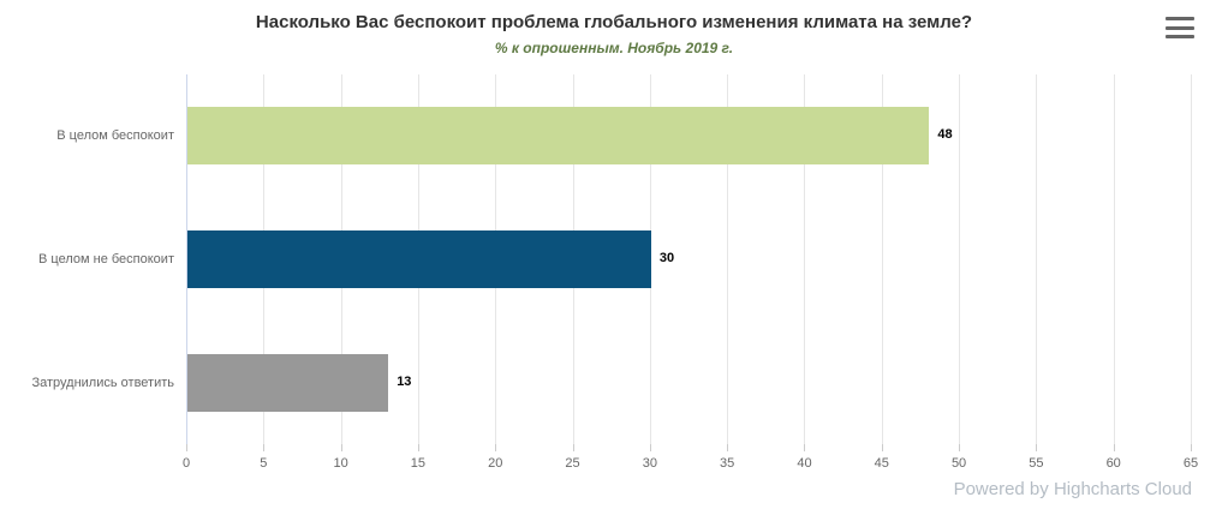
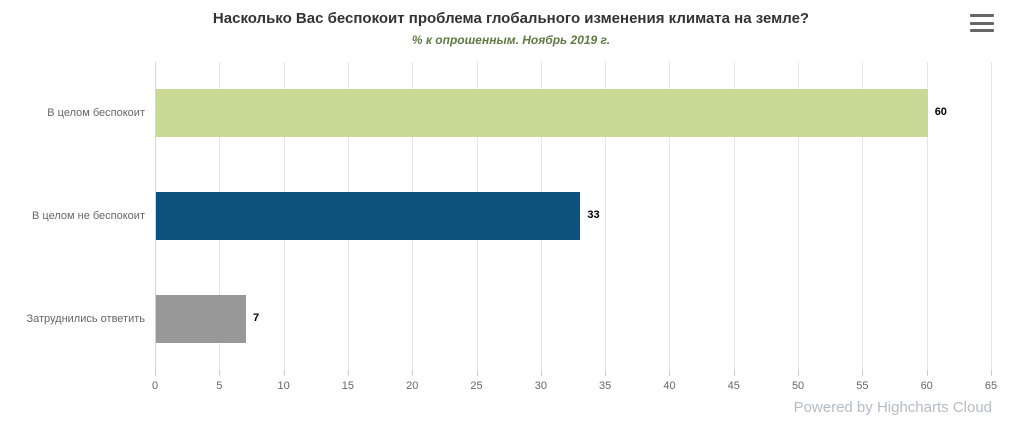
В целом беспокоит: 48 -> 60
В целом не беспокоит: 30 -> 33
Затруднились ответить: 13 -> 7
